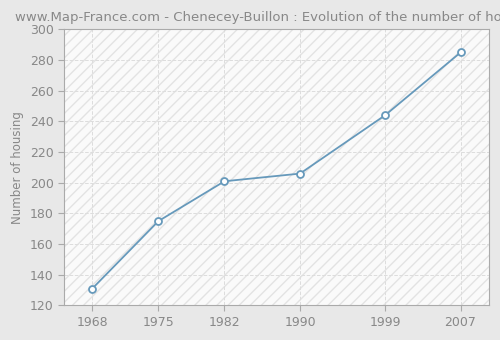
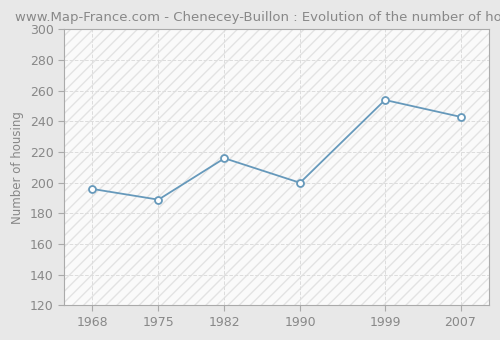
1968: 131 -> 196
1975: 175 -> 189
1982: 201 -> 216
1990: 206 -> 200
1999: 244 -> 254
2007: 285 -> 243
